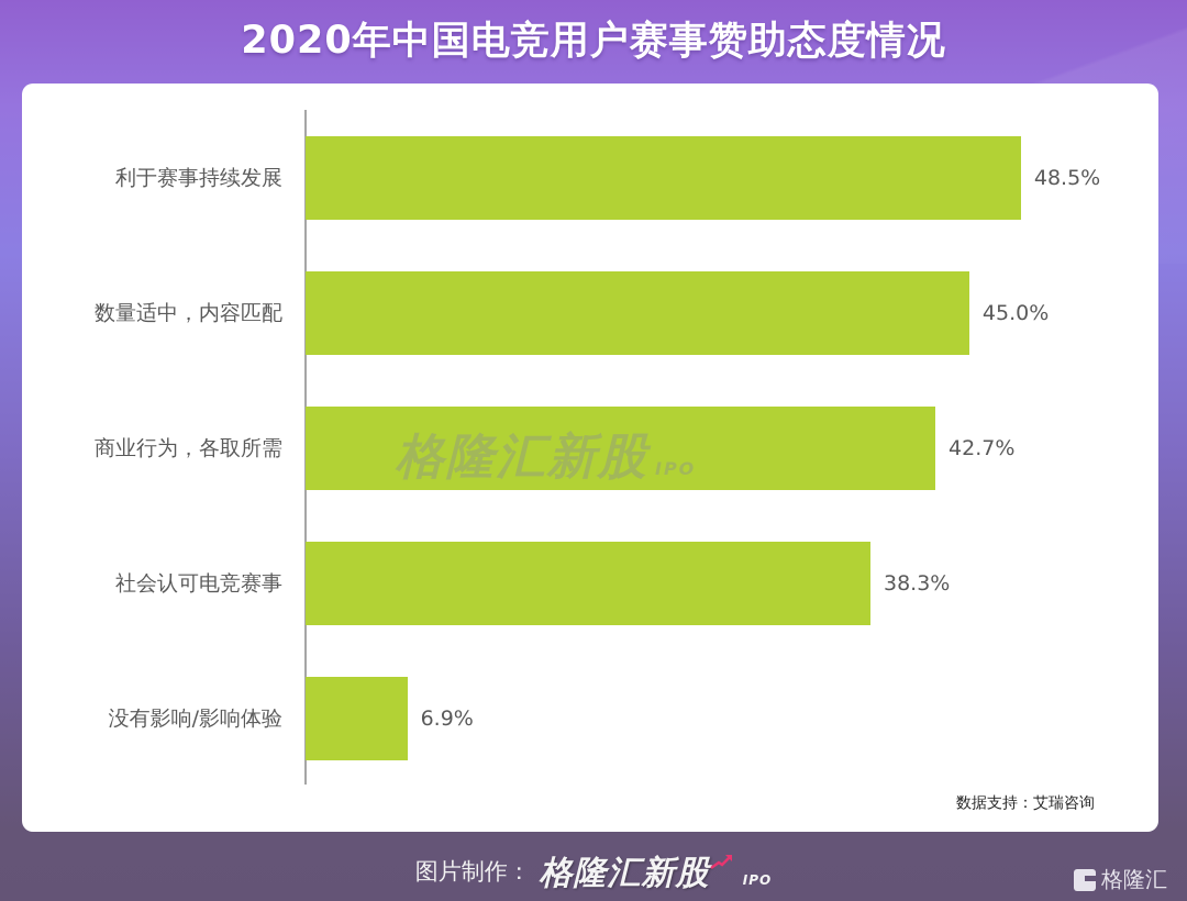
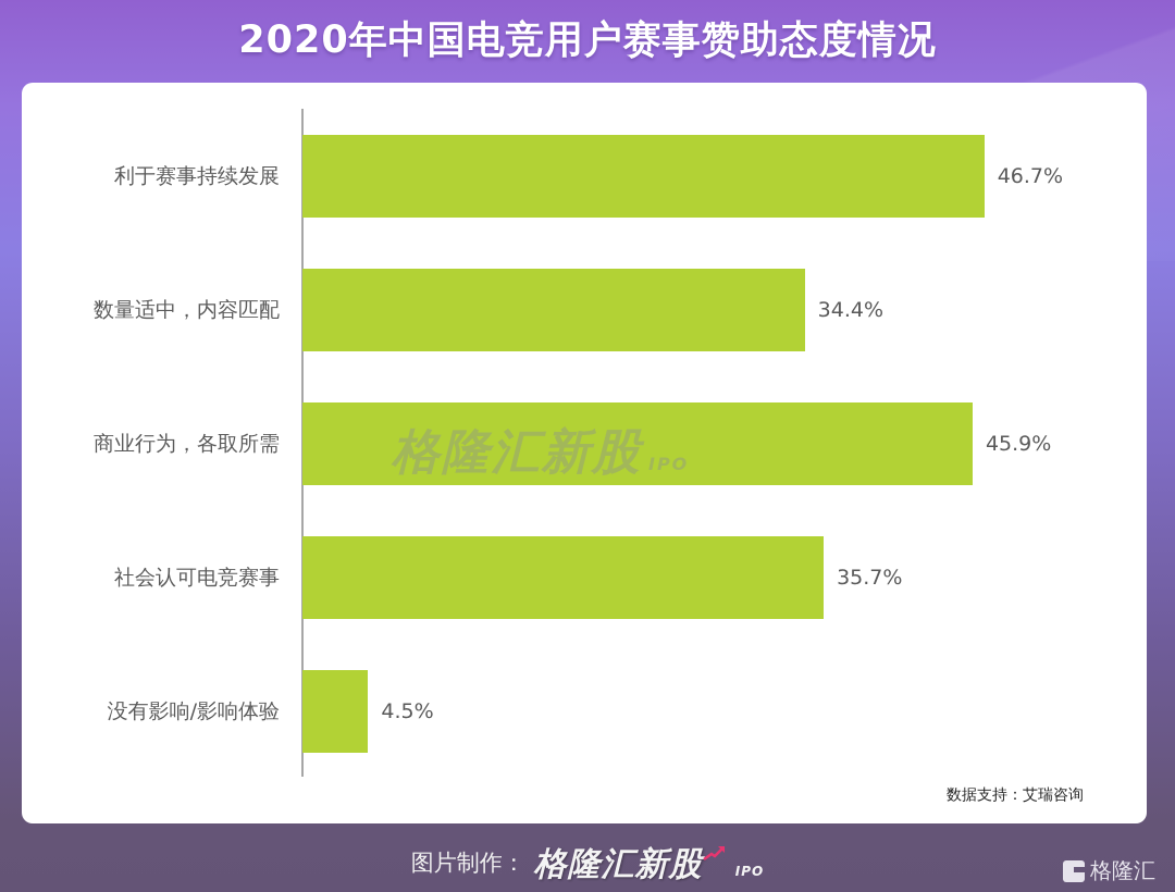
利于赛事持续发展: 48.5% -> 46.7%
数量适中，内容匹配: 45.0% -> 34.4%
商业行为，各取所需: 42.7% -> 45.9%
社会认可电竞赛事: 38.3% -> 35.7%
没有影响/影响体验: 6.9% -> 4.5%
